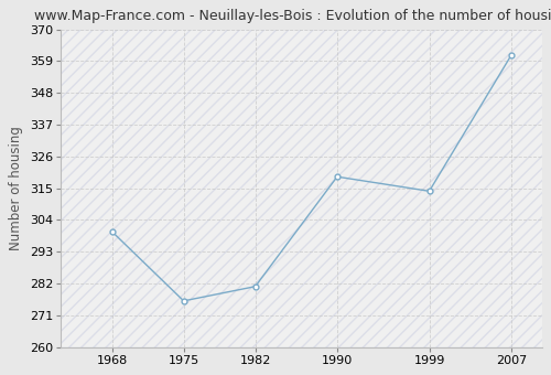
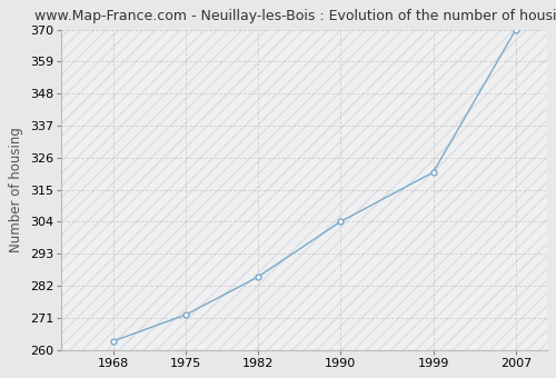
1968: 300 -> 263
1975: 276 -> 272
1982: 281 -> 285
1990: 319 -> 304
1999: 314 -> 321
2007: 361 -> 370
